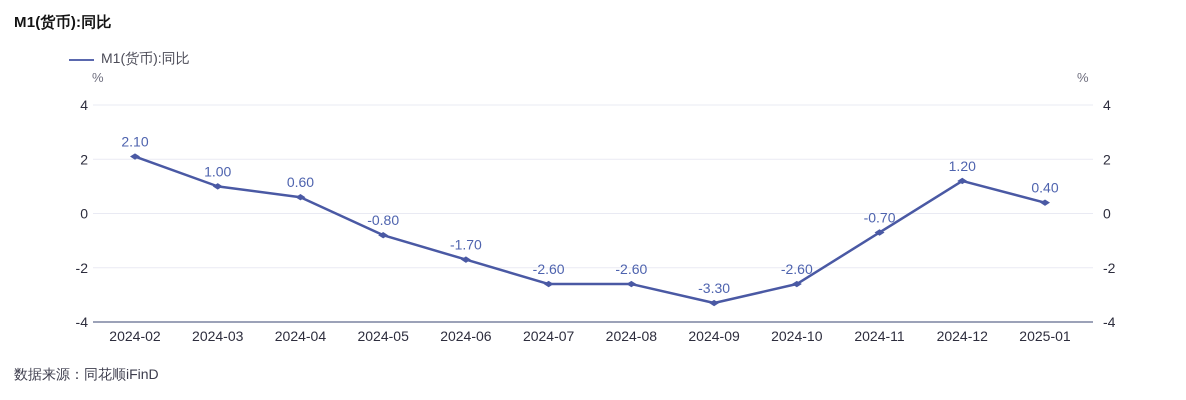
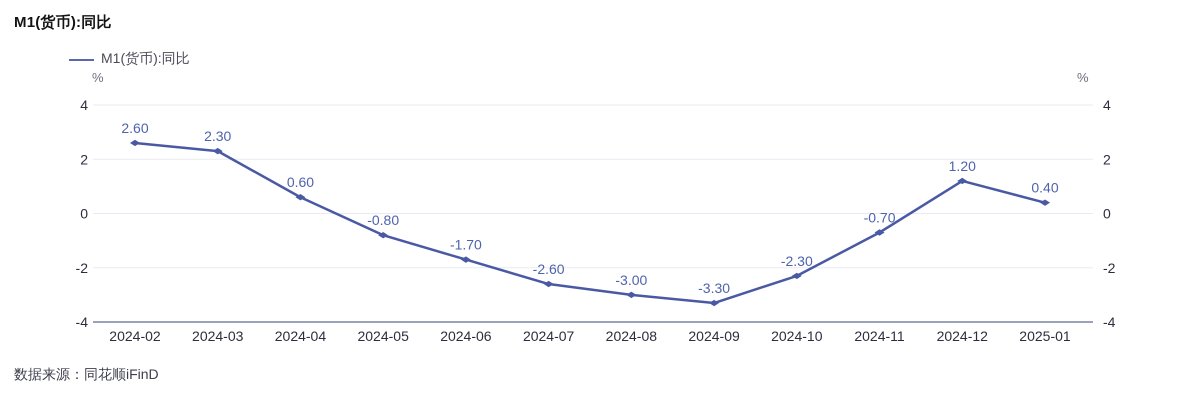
2024-02: 2.10 -> 2.60
2024-03: 1.00 -> 2.30
2024-08: -2.60 -> -3.00
2024-10: -2.60 -> -2.30
